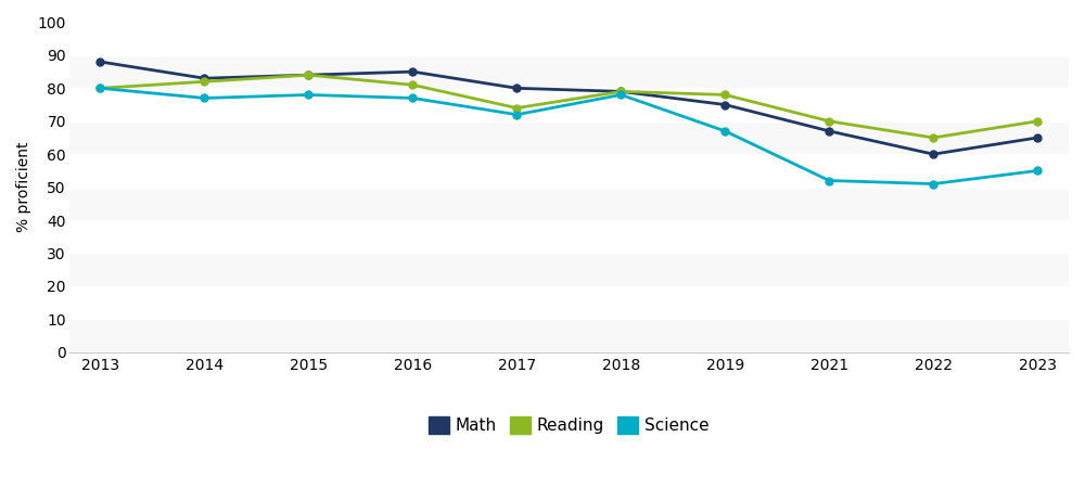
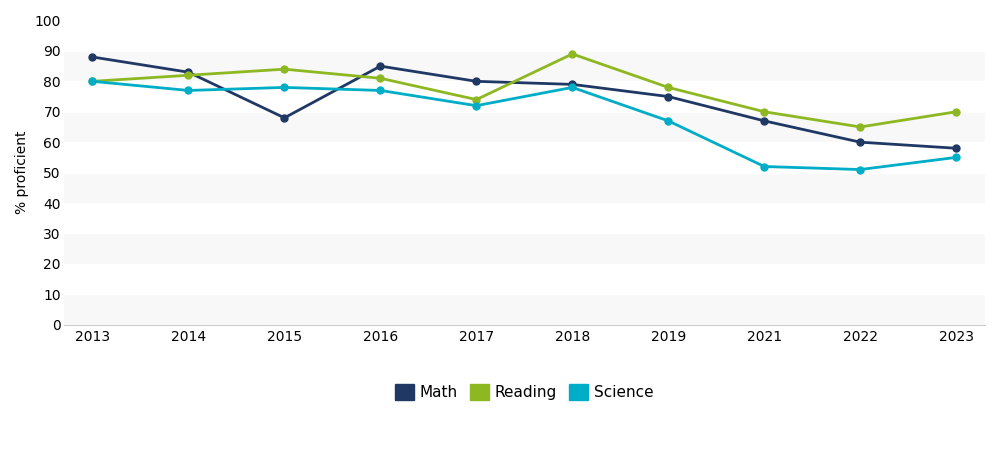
Math/2015: 84 -> 68
Reading/2018: 79 -> 89
Math/2023: 65 -> 58
